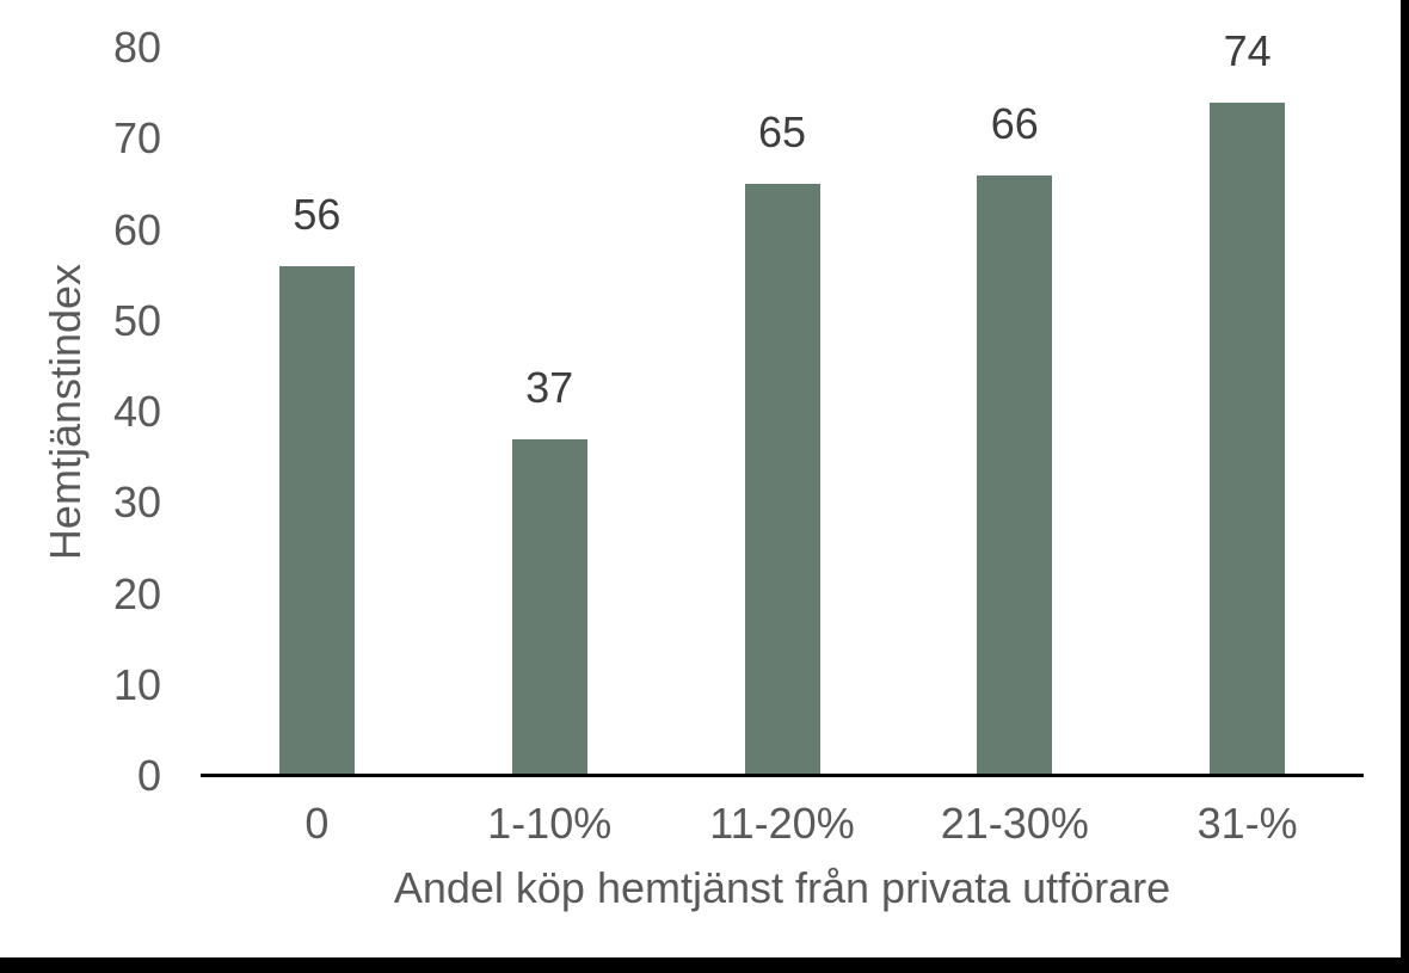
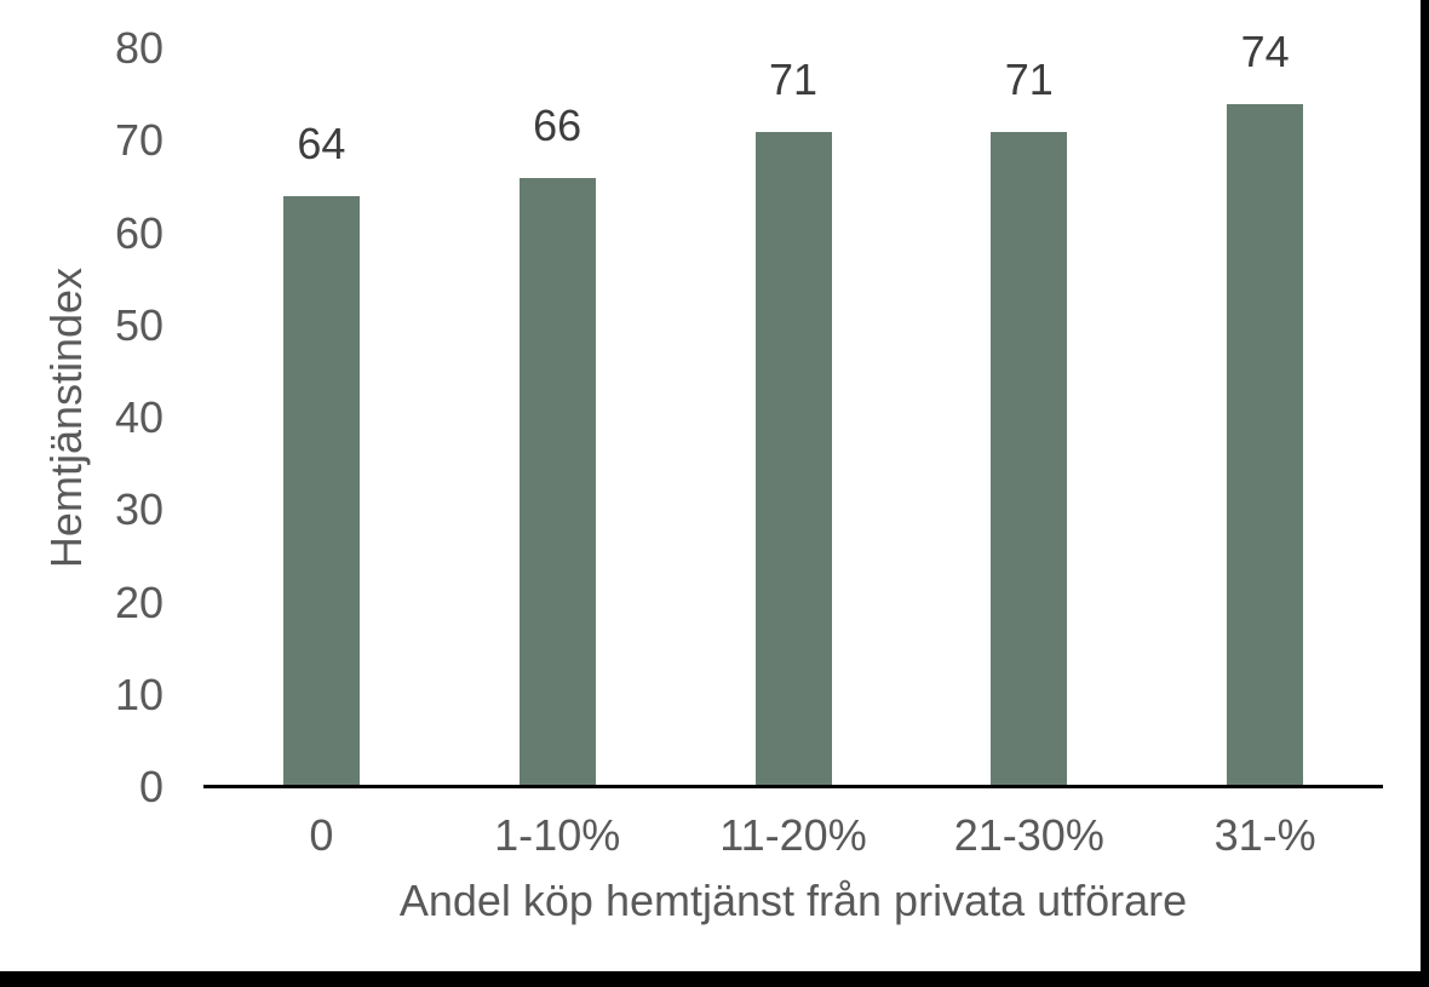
0: 56 -> 64
1-10%: 37 -> 66
11-20%: 65 -> 71
21-30%: 66 -> 71
